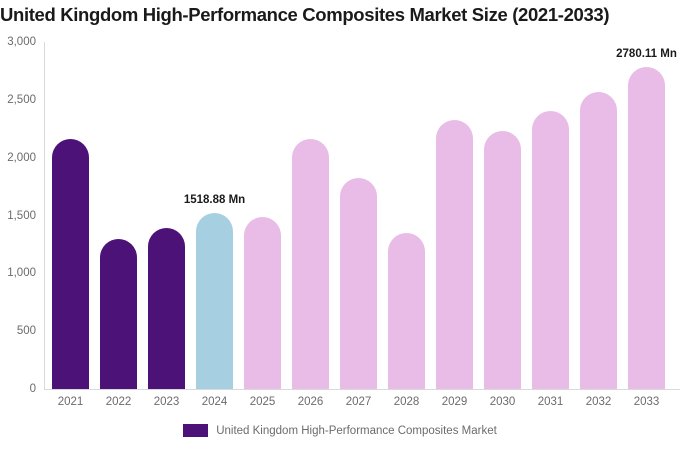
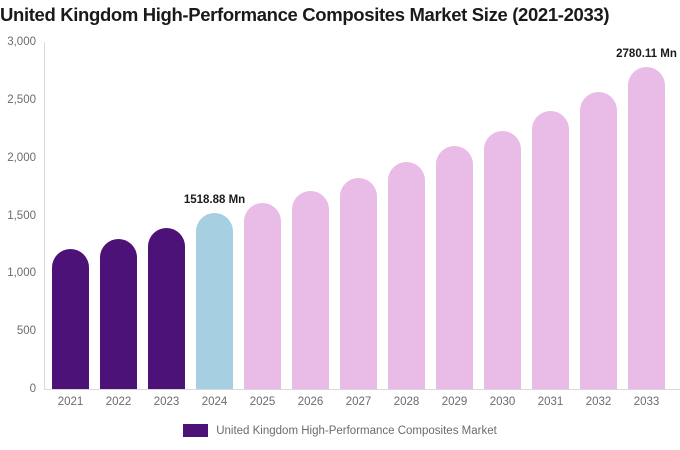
2021: 2160 -> 1210
2025: 1490 -> 1610
2026: 2160 -> 1720
2028: 1350 -> 1960
2029: 2330 -> 2100
